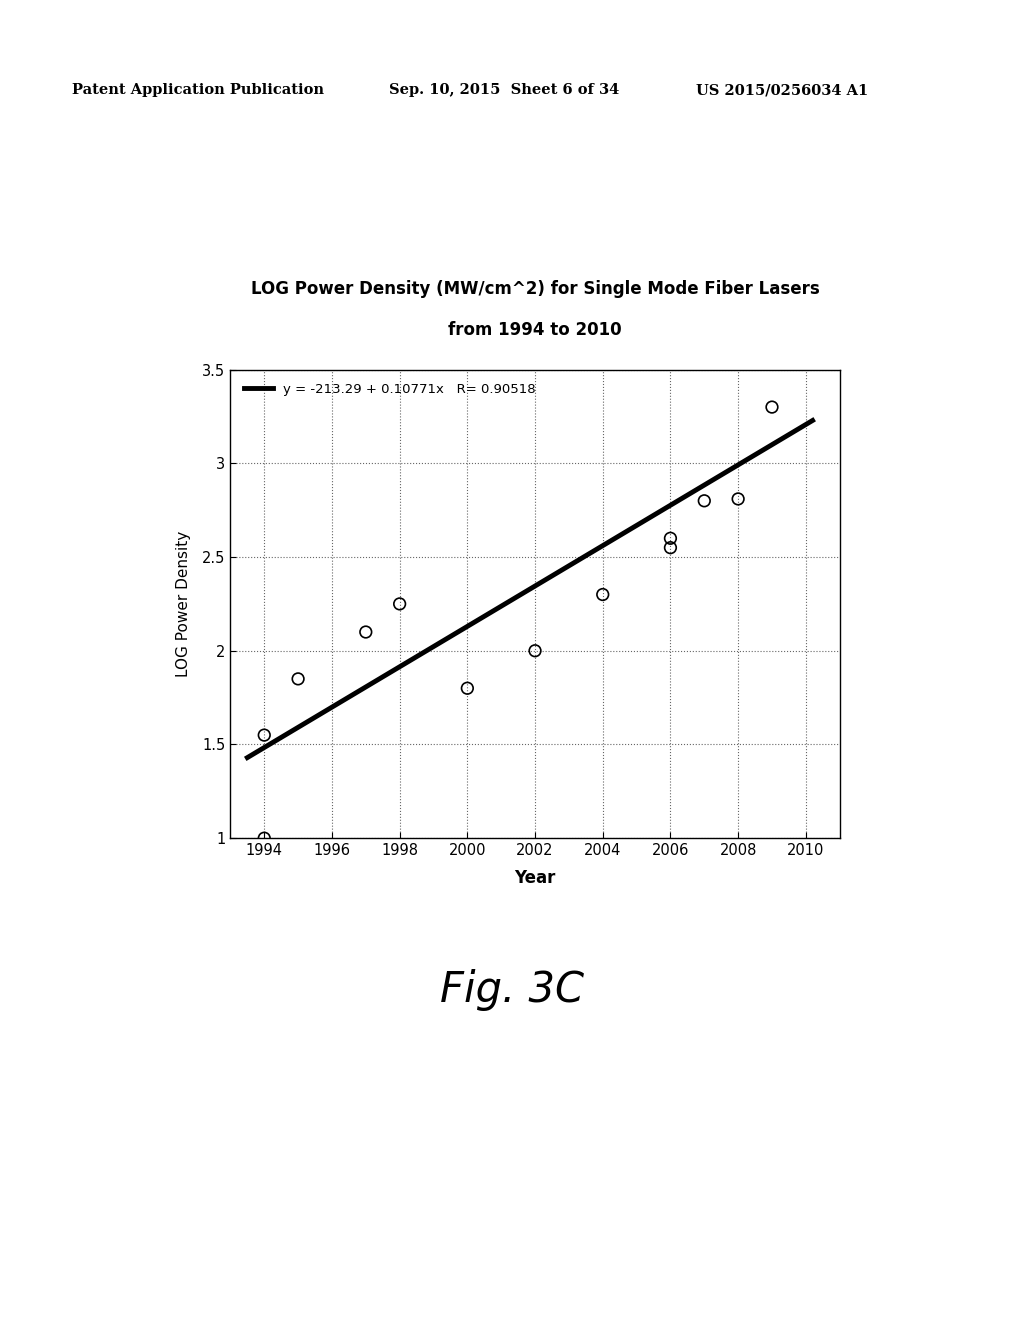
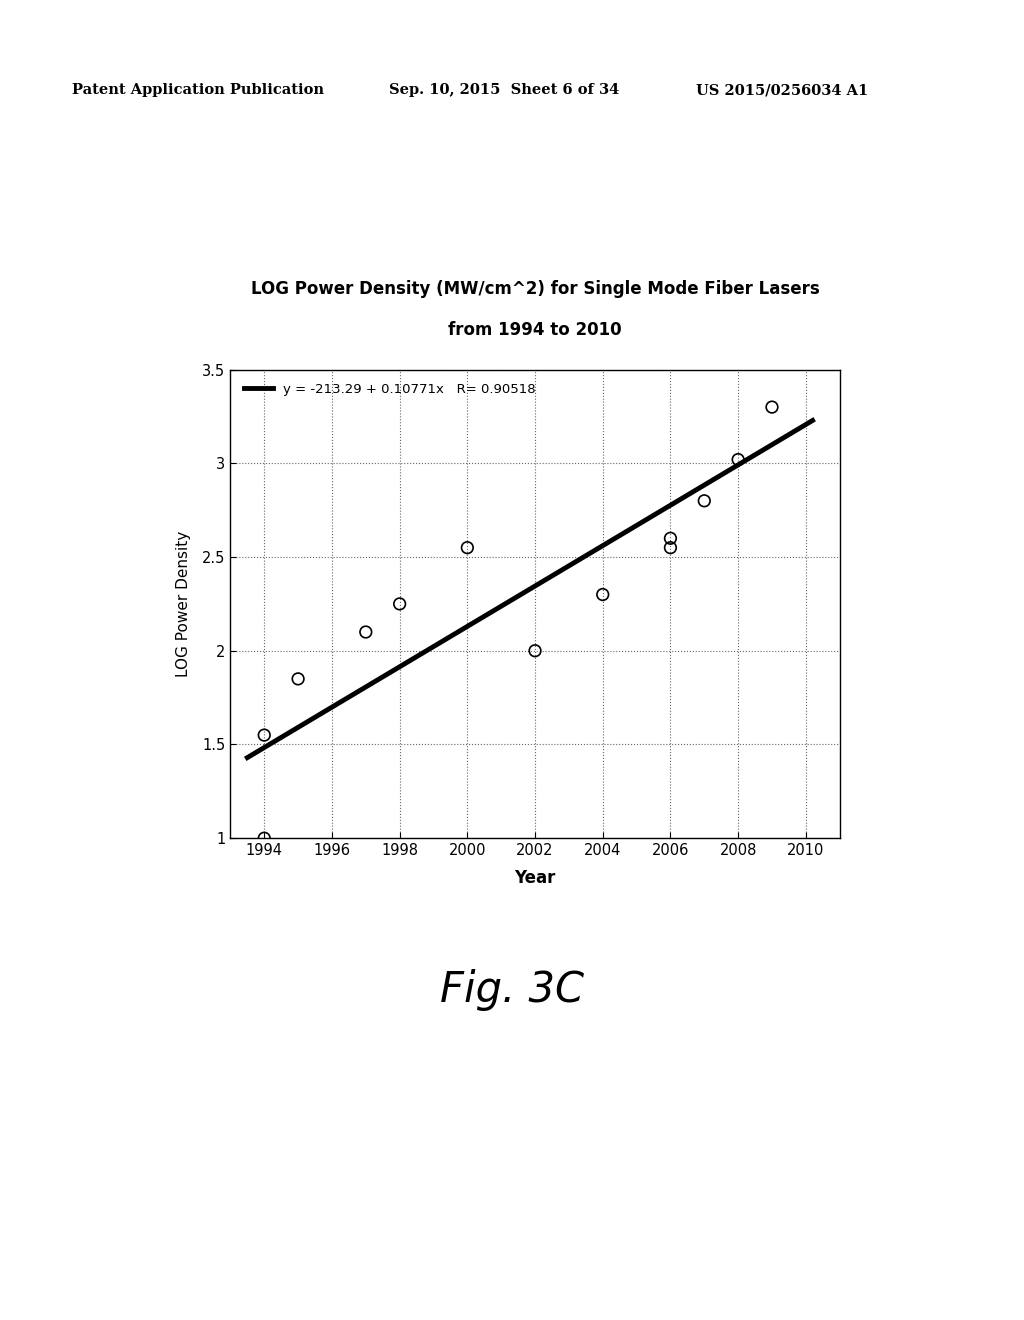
2000: 1.80 -> 2.55
2008: 2.81 -> 3.02
